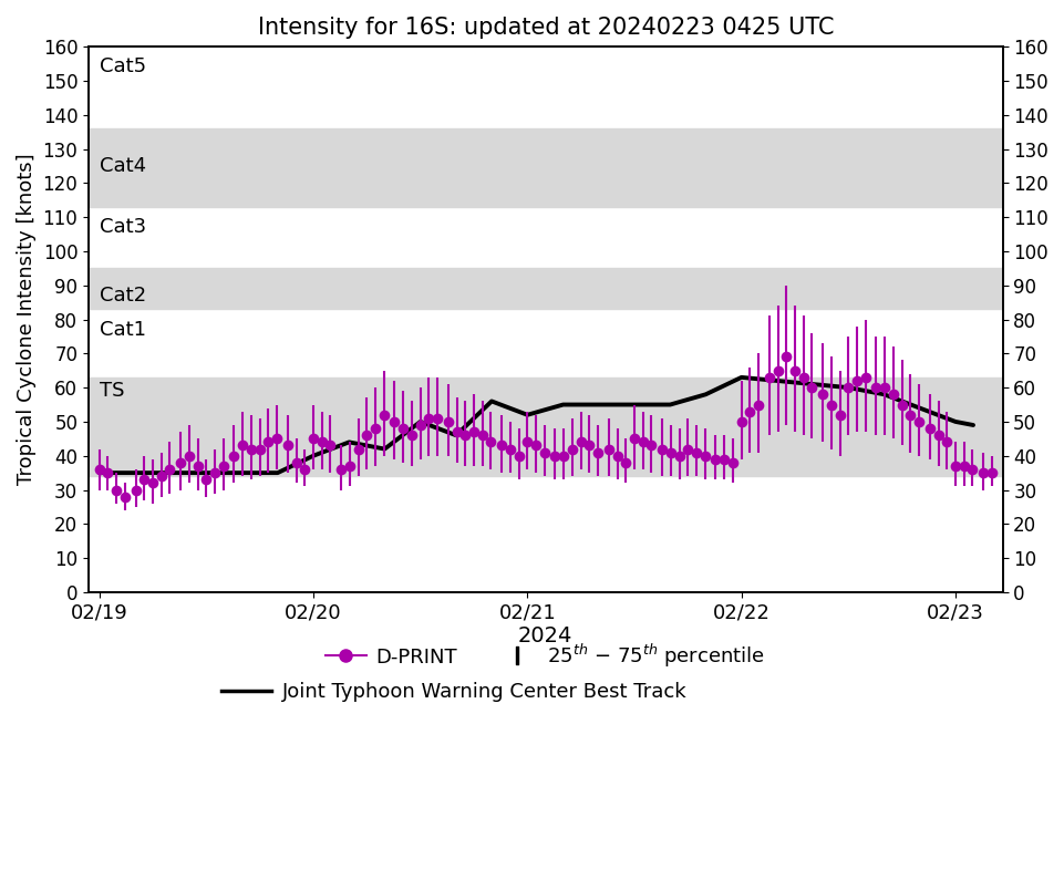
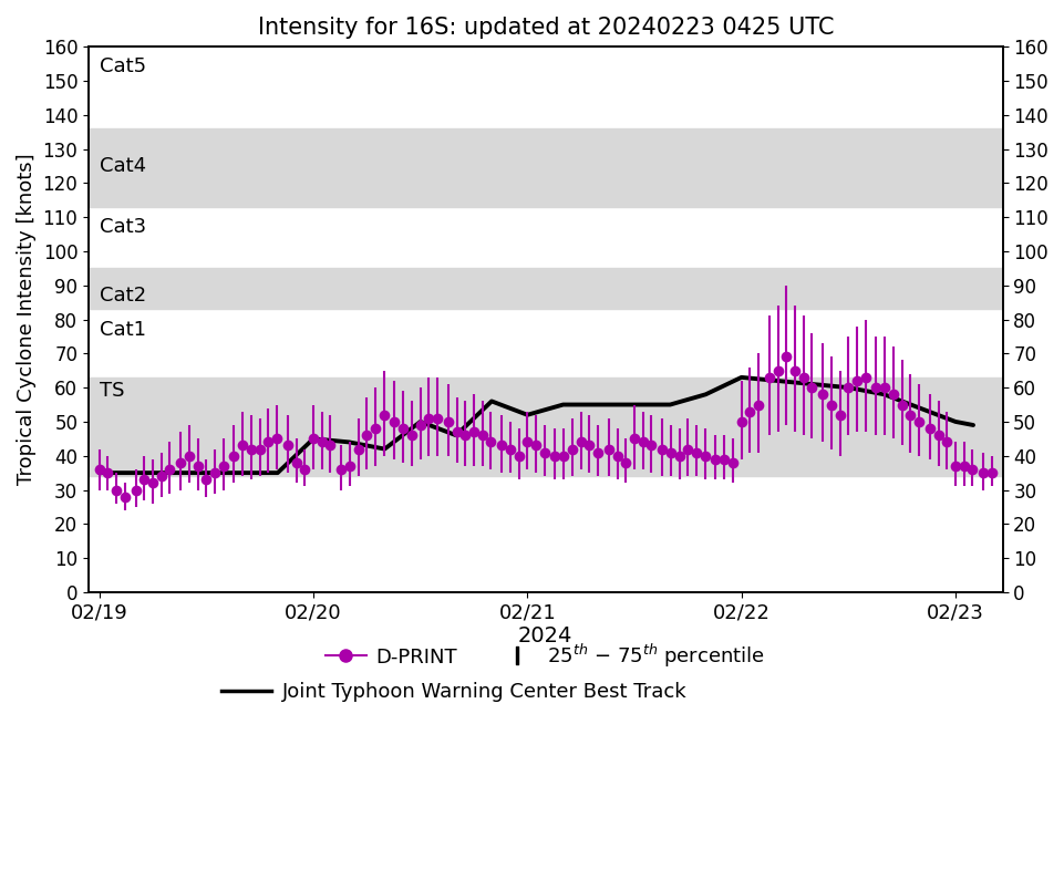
Joint Typhoon Warning Center Best Track/02/20: 40 -> 45
